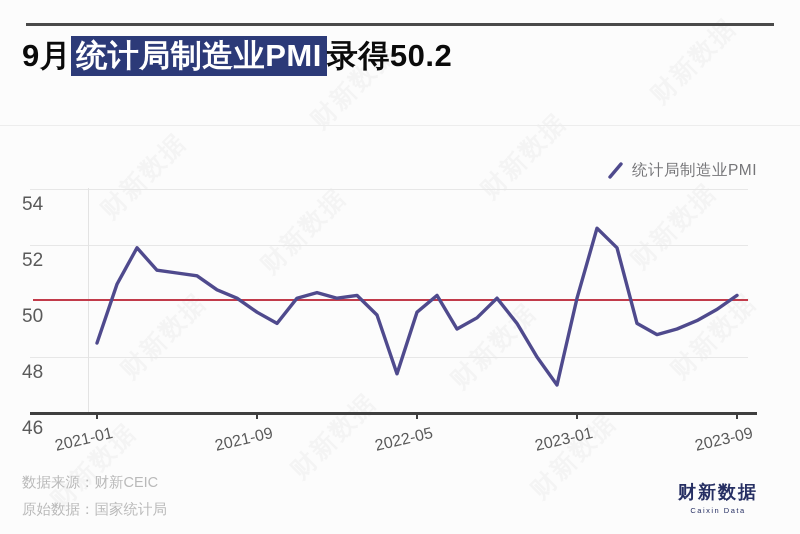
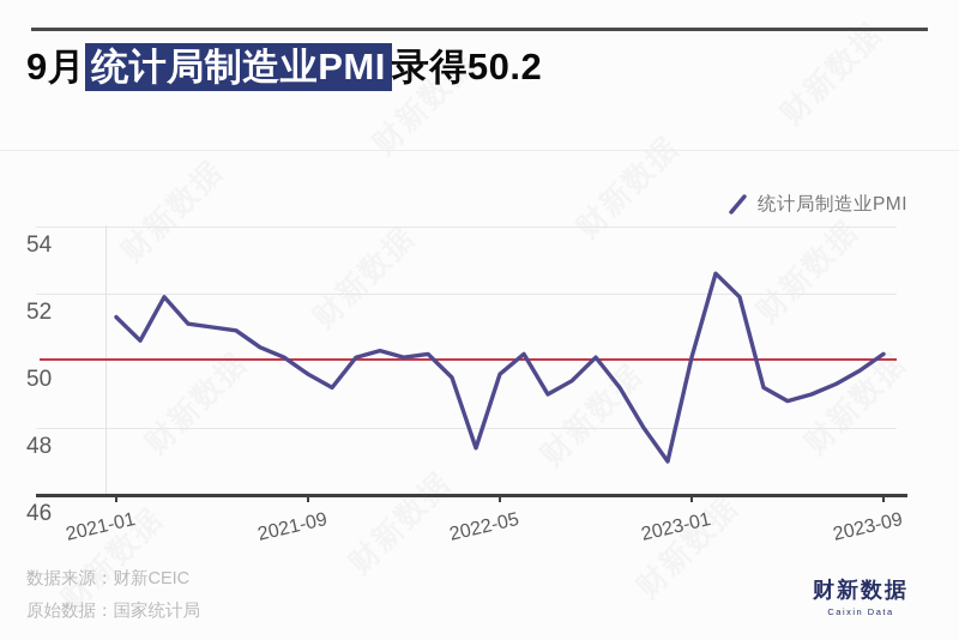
2021-01: 48.5 -> 51.3
